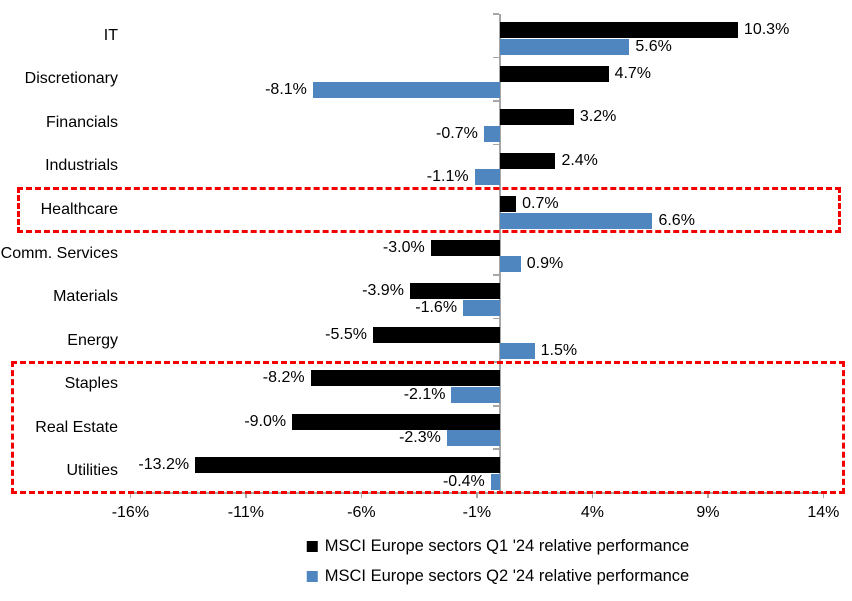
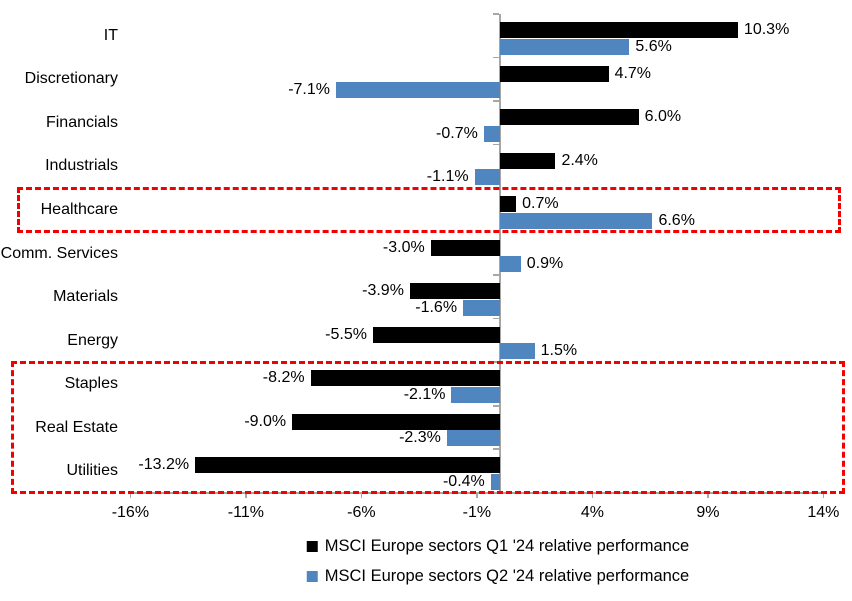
MSCI Europe sectors Q2 '24 relative performance/Discretionary: -8.1% -> -7.1%
MSCI Europe sectors Q1 '24 relative performance/Financials: 3.2% -> 6.0%
